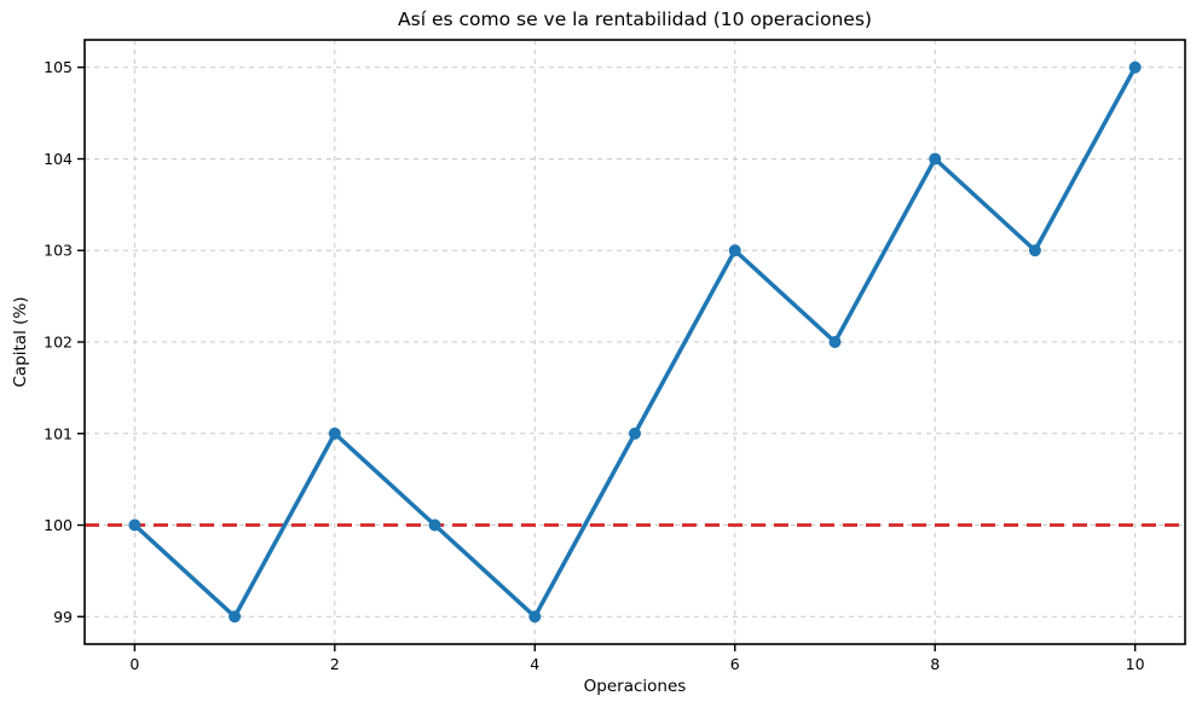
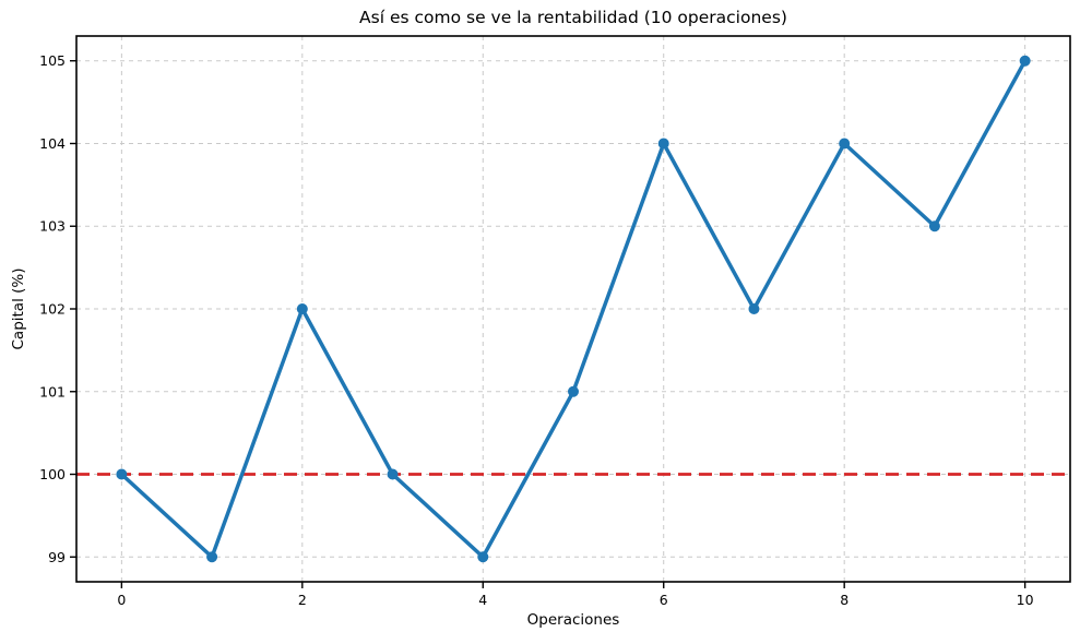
2: 101 -> 102
6: 103 -> 104
